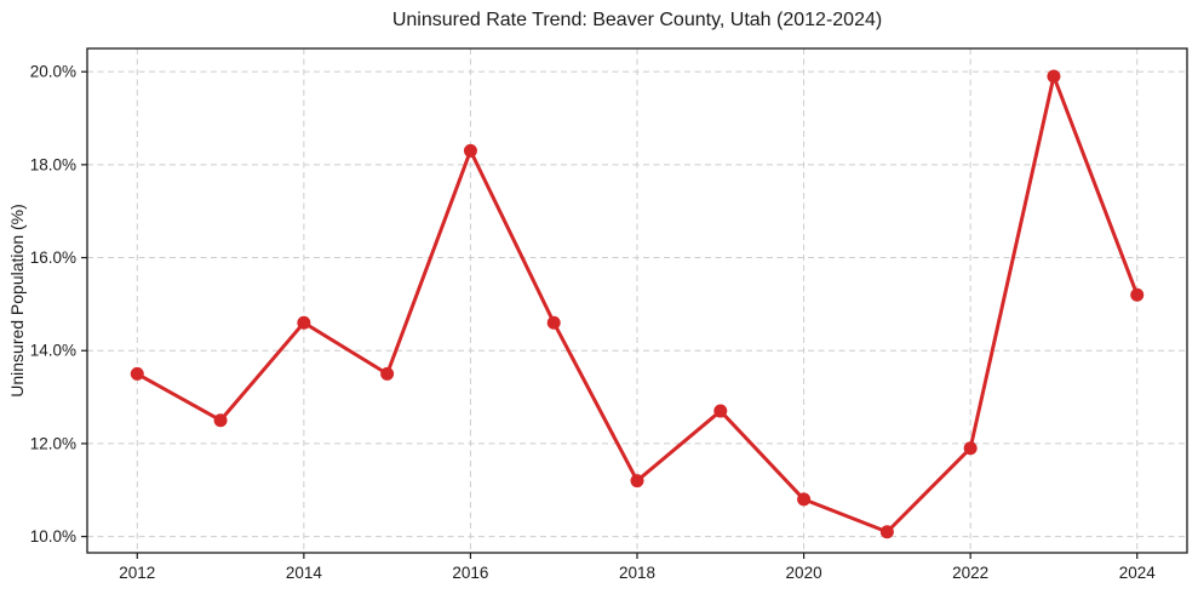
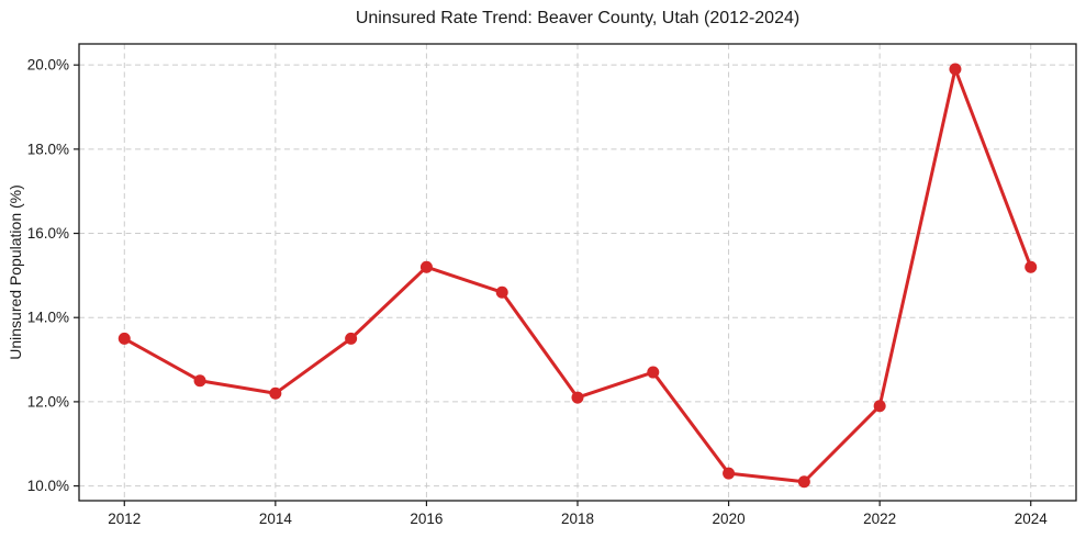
2014: 14.6% -> 12.2%
2016: 18.3% -> 15.2%
2018: 11.2% -> 12.1%
2020: 10.8% -> 10.3%
